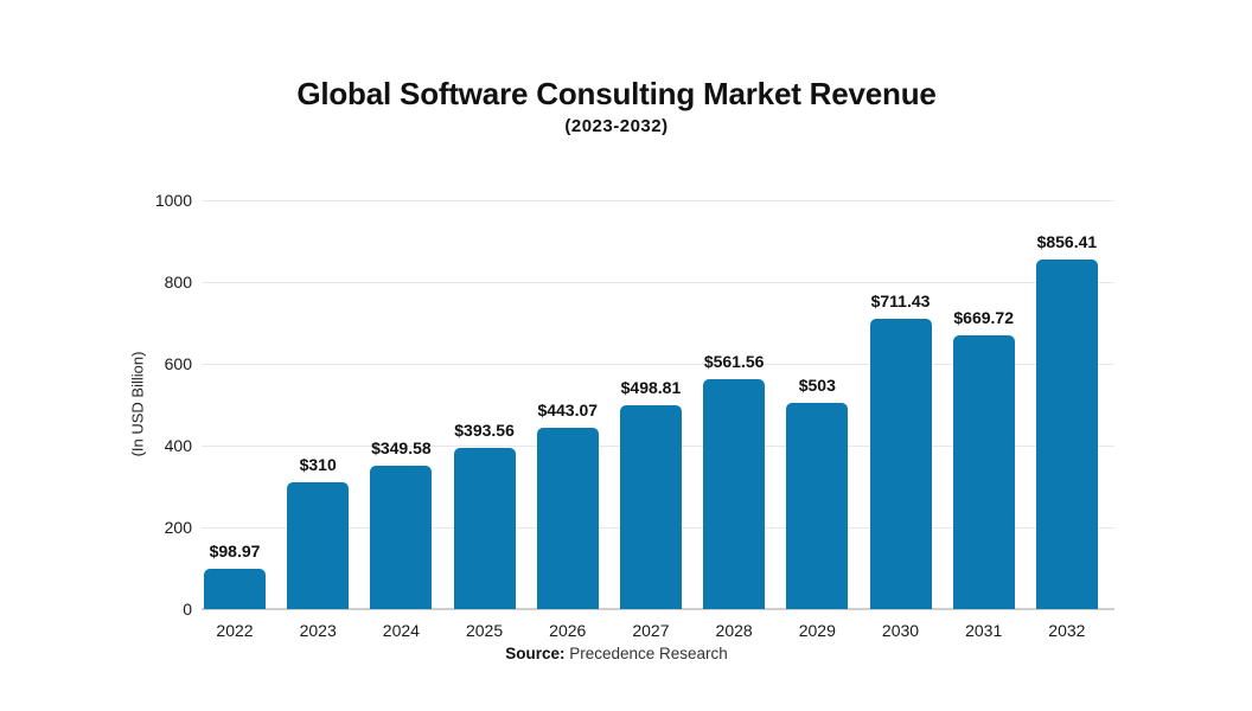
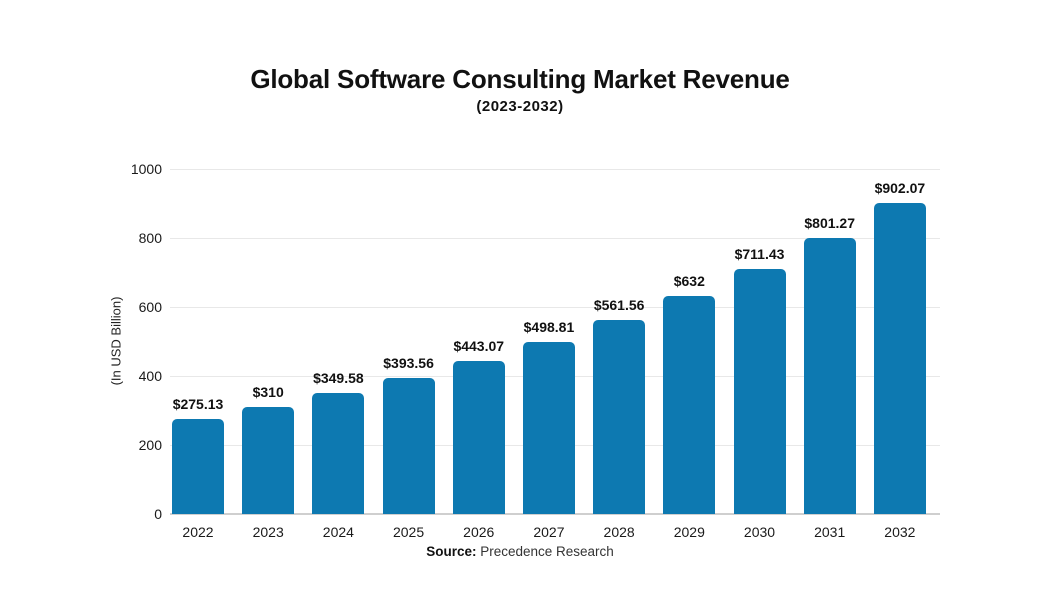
2022: $98.97 -> $275.13
2029: $503 -> $632
2031: $669.72 -> $801.27
2032: $856.41 -> $902.07
